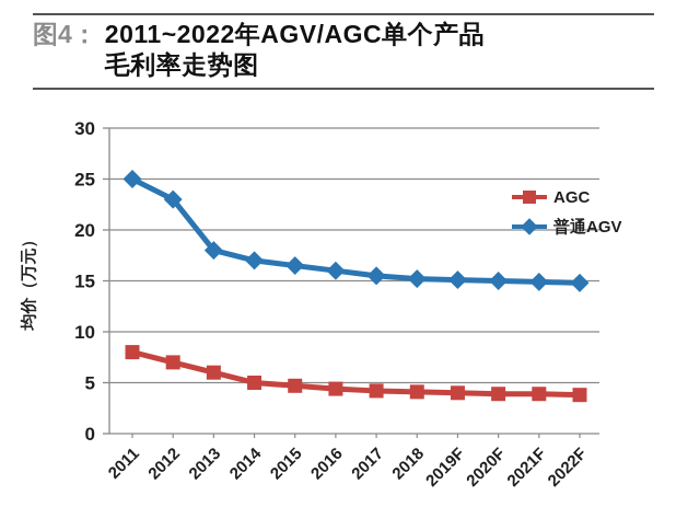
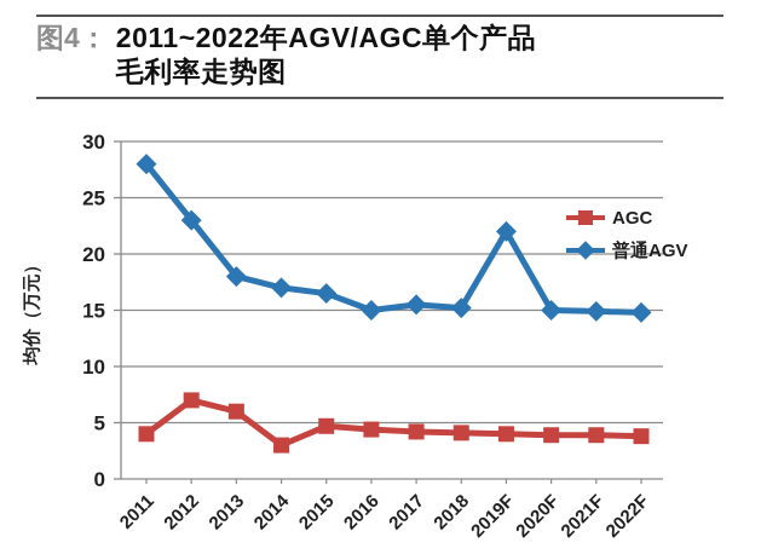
AGC/2011: 8 -> 4
普通AGV/2011: 25 -> 28
AGC/2014: 5 -> 3
普通AGV/2016: 16 -> 15
普通AGV/2019F: 15 -> 22
